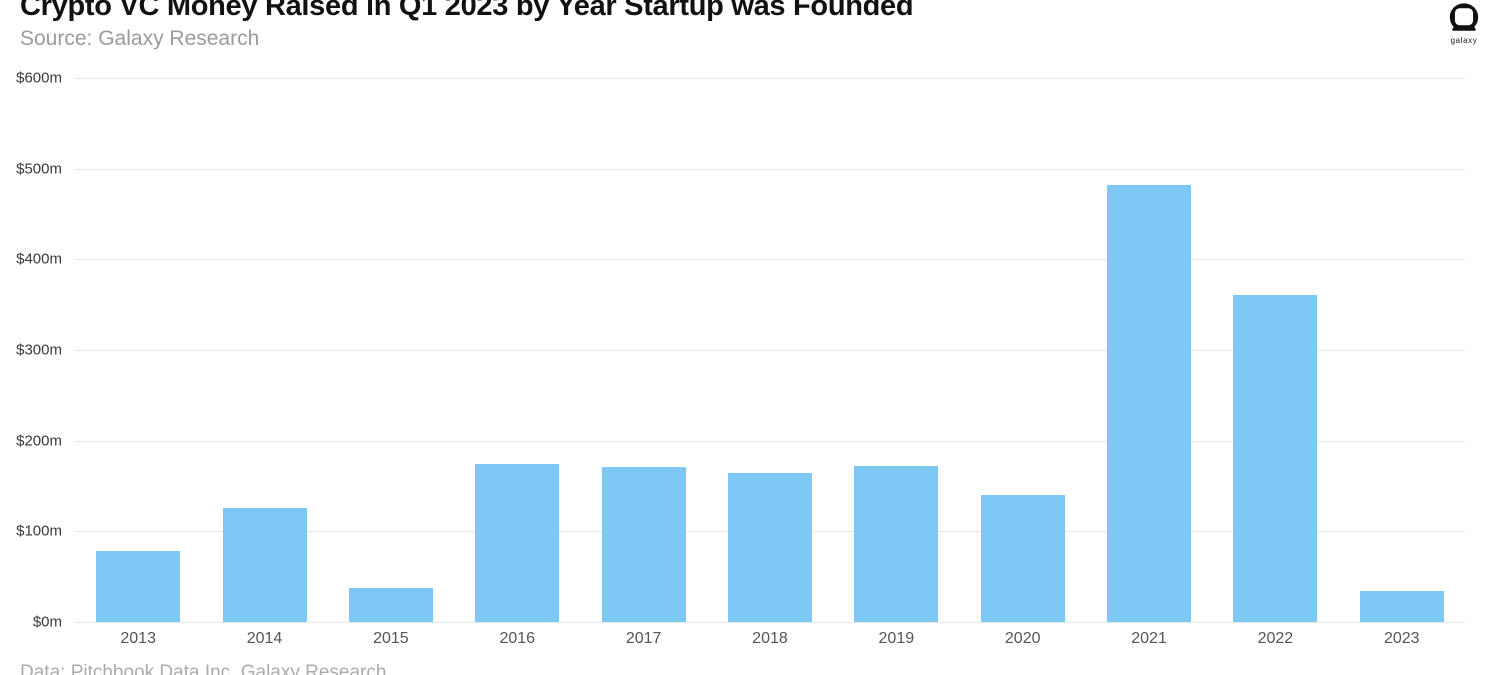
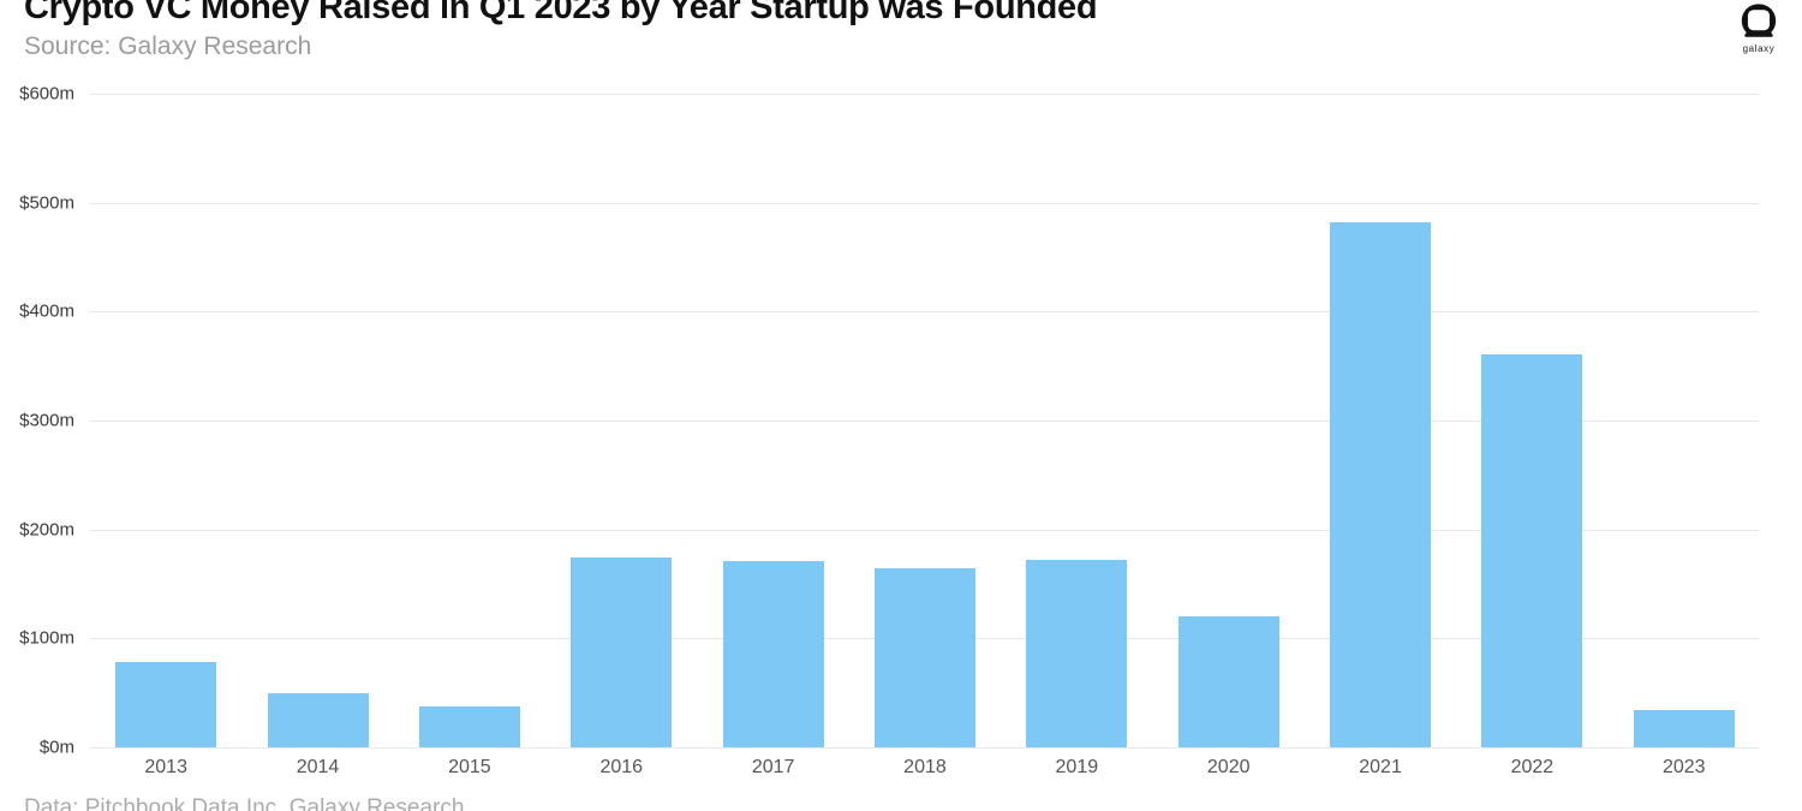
2014: $130m -> $50m
2020: $140m -> $120m
